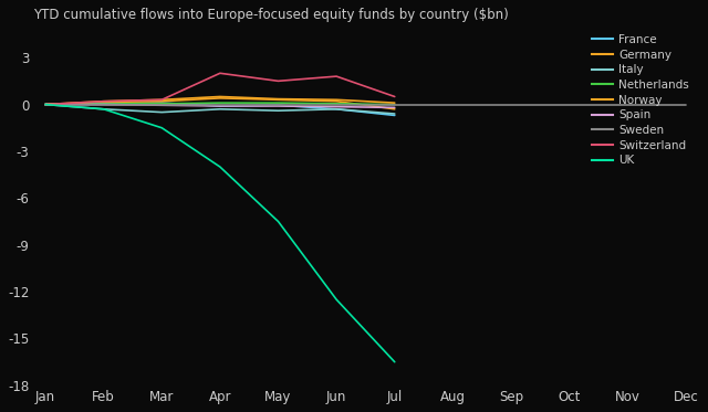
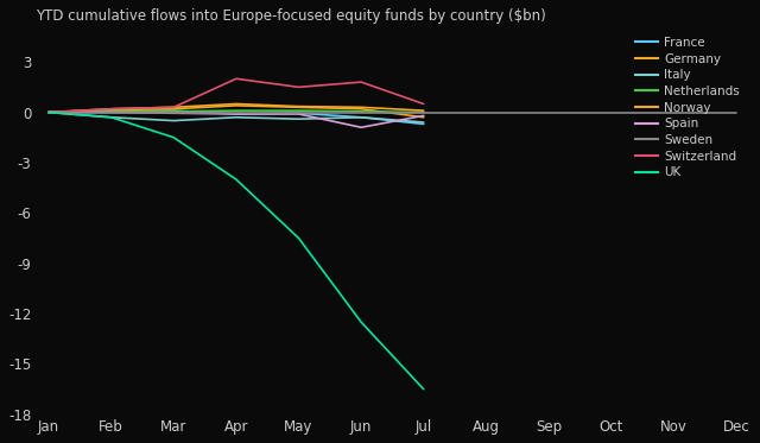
Spain/Jun: -0.1 -> -0.9
